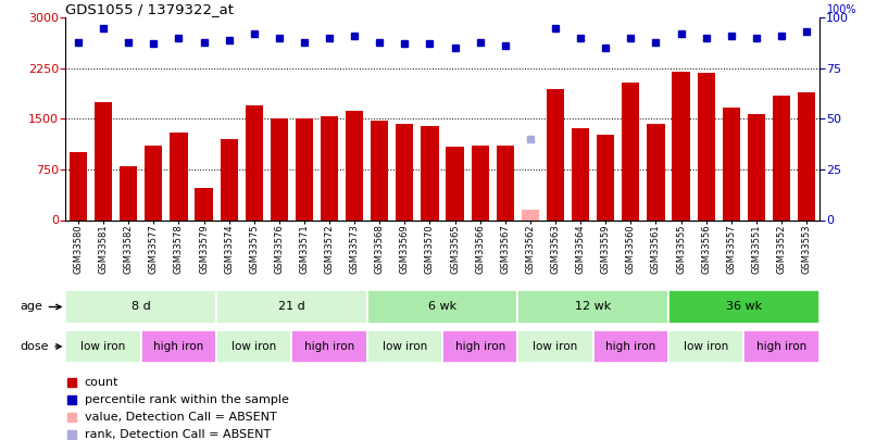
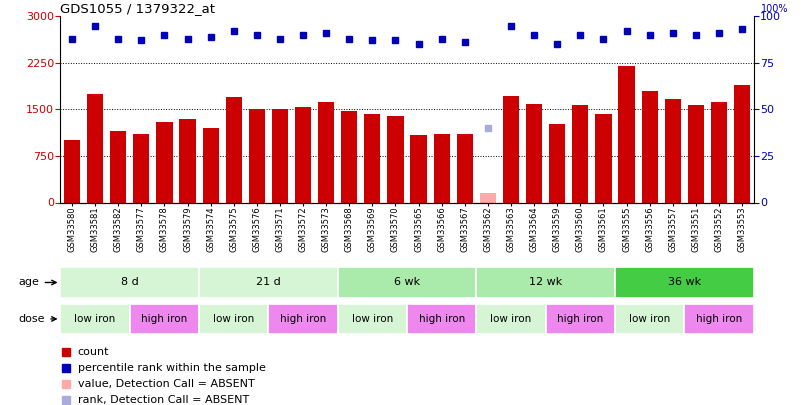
GSM33582: 800 -> 1150
GSM33579: 480 -> 1350
GSM33563: 1940 -> 1720
GSM33564: 1360 -> 1580
GSM33560: 2040 -> 1570
GSM33556: 2180 -> 1800
GSM33552: 1840 -> 1620
